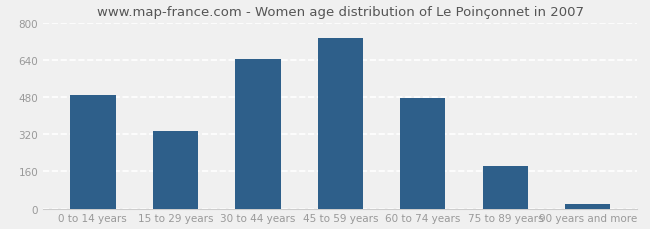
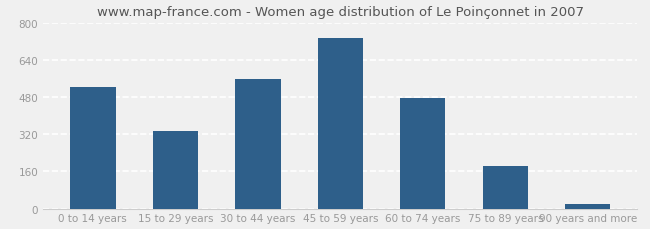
0 to 14 years: 490 -> 525
30 to 44 years: 645 -> 560
